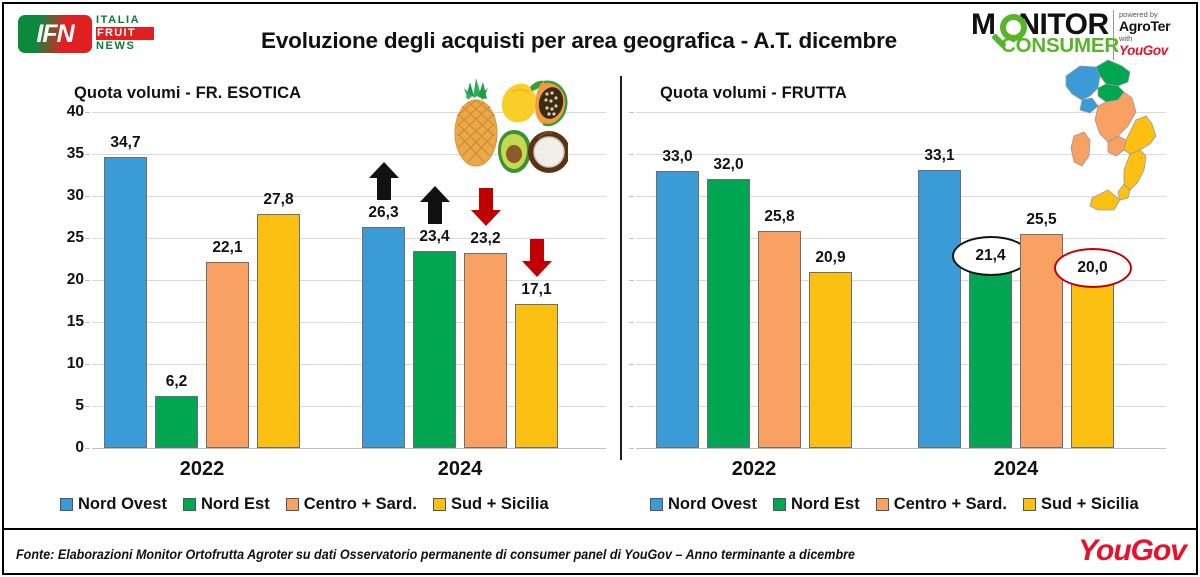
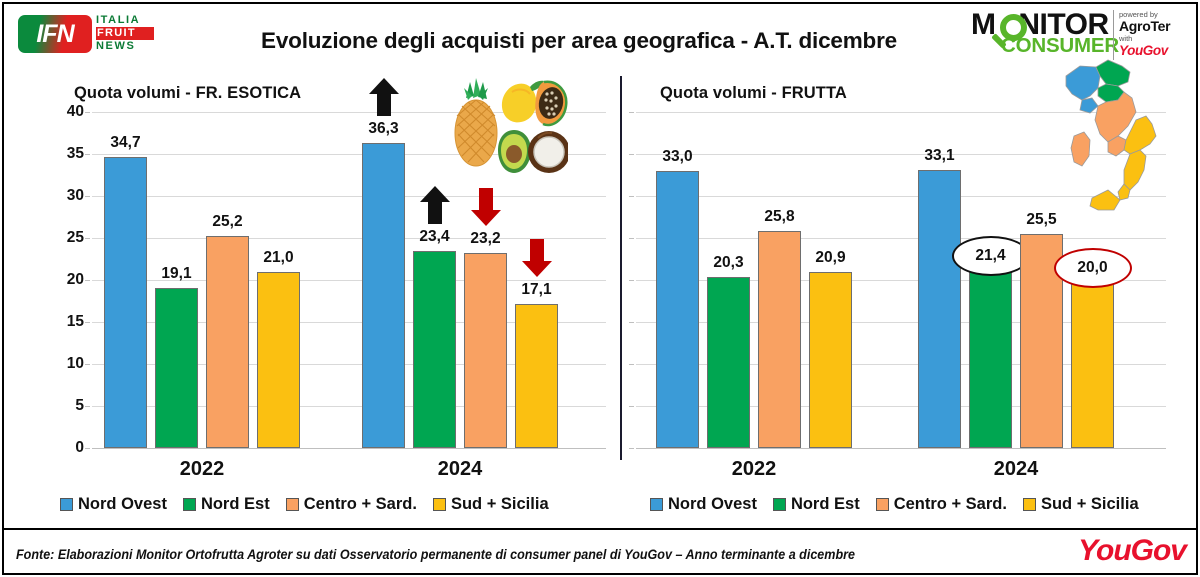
Quota volumi - FR. ESOTICA/Nord Est/2022: 6,2 -> 19,1
Quota volumi - FR. ESOTICA/Centro + Sard./2022: 22,1 -> 25,2
Quota volumi - FR. ESOTICA/Sud + Sicilia/2022: 27,8 -> 21,0
Quota volumi - FR. ESOTICA/Nord Ovest/2024: 26,3 -> 36,3
Quota volumi - FRUTTA/Nord Est/2022: 32,0 -> 20,3
